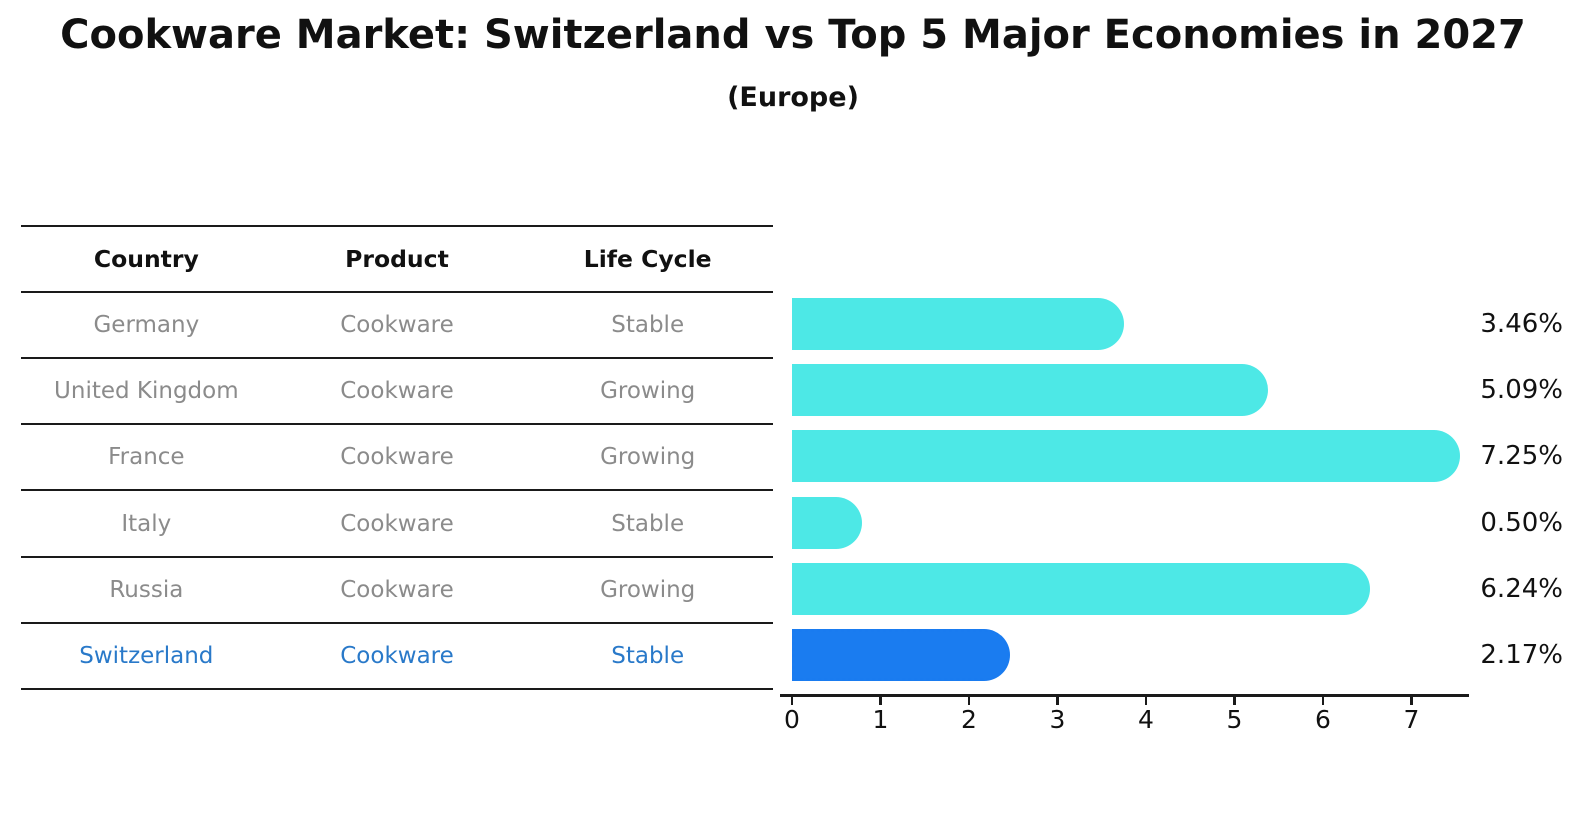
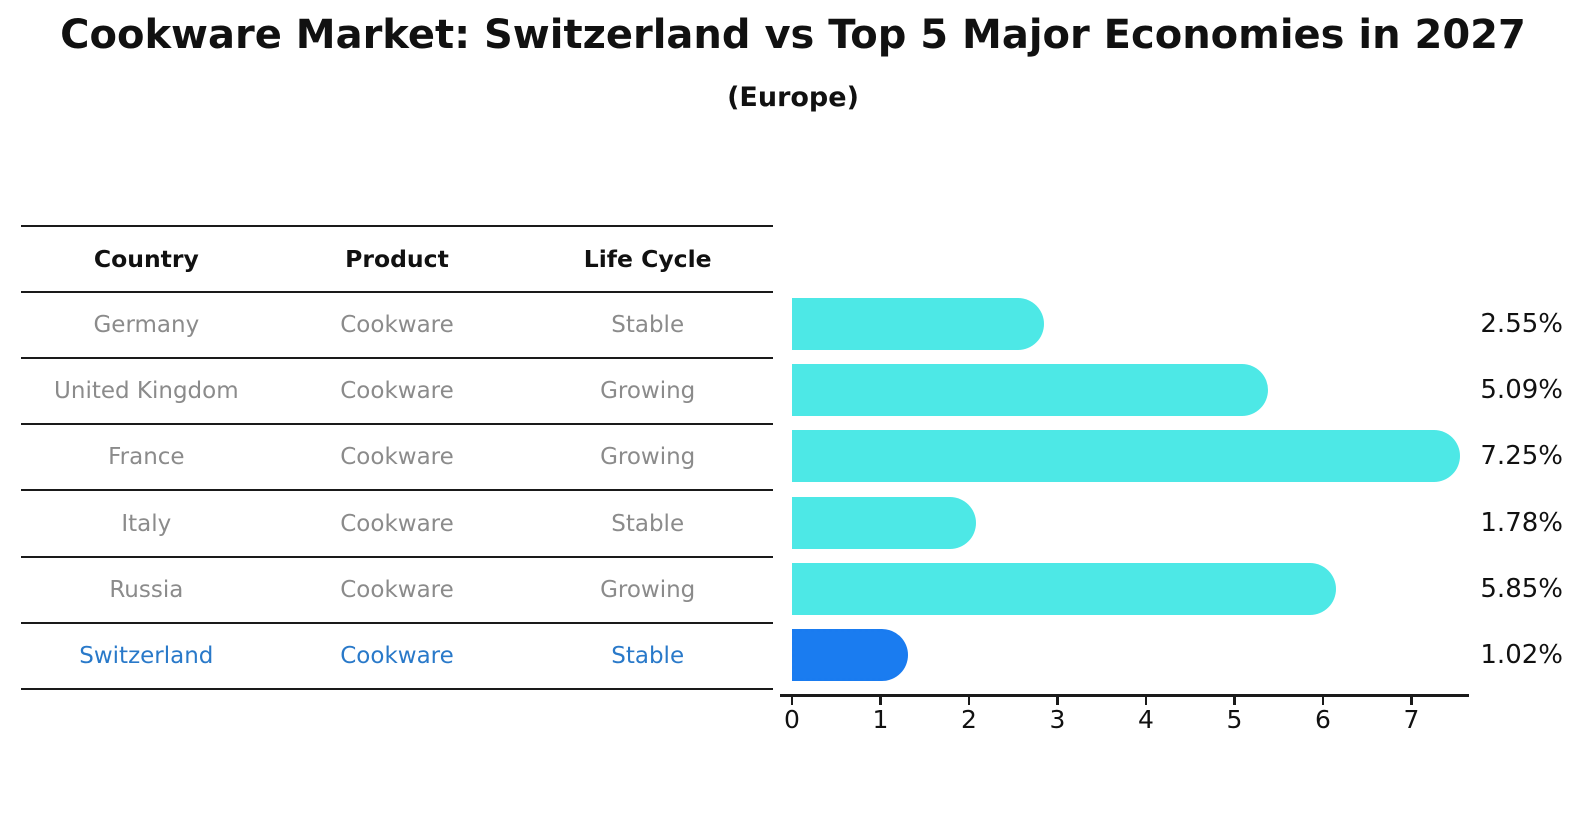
Germany: 3.46% -> 2.55%
Italy: 0.50% -> 1.78%
Russia: 6.24% -> 5.85%
Switzerland: 2.17% -> 1.02%
